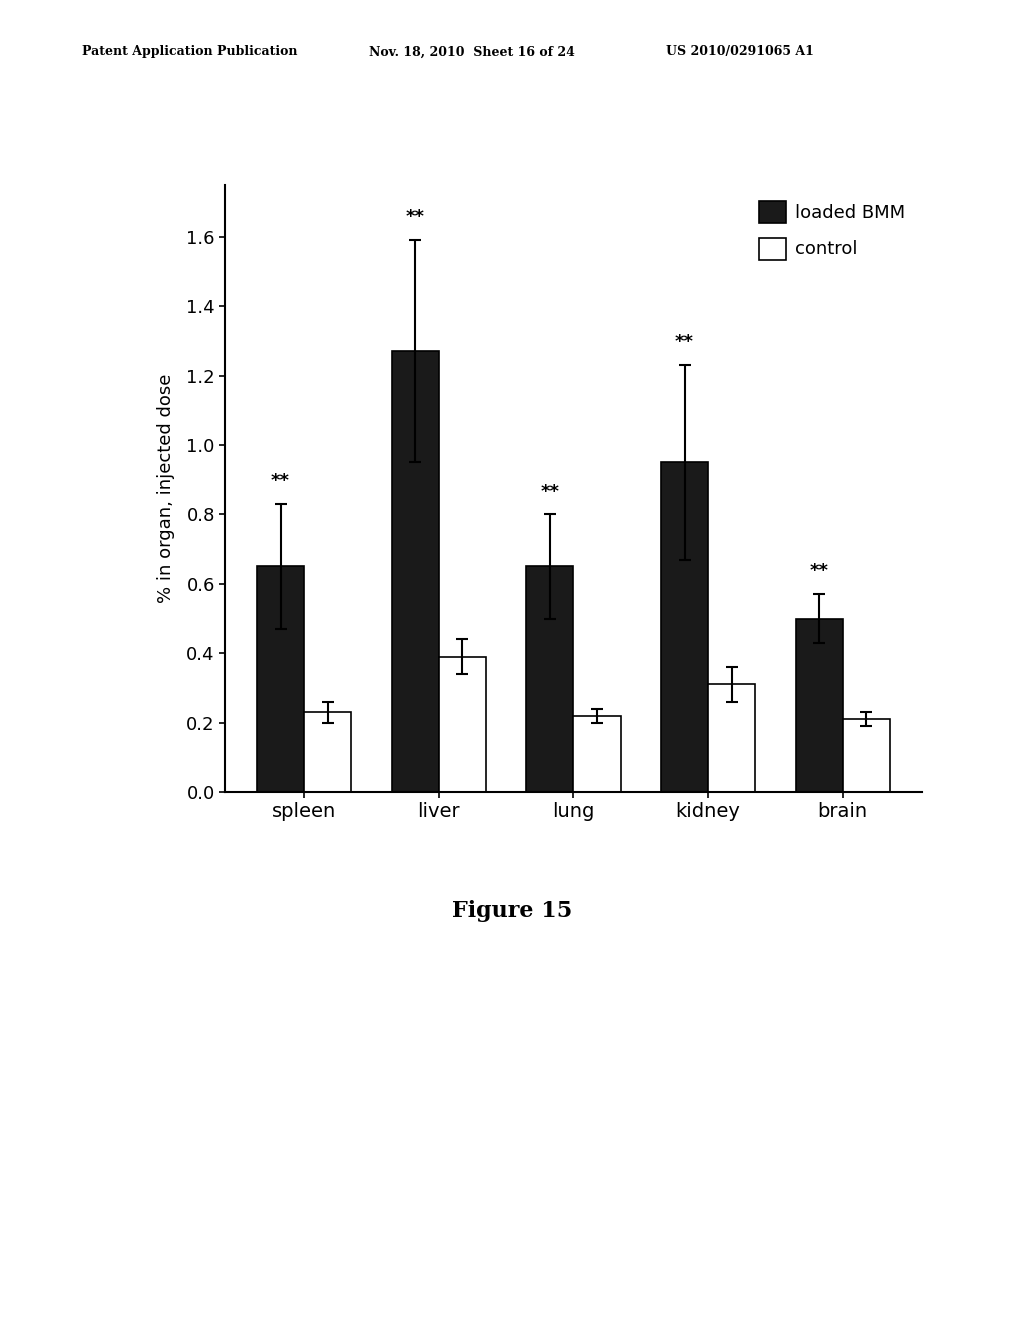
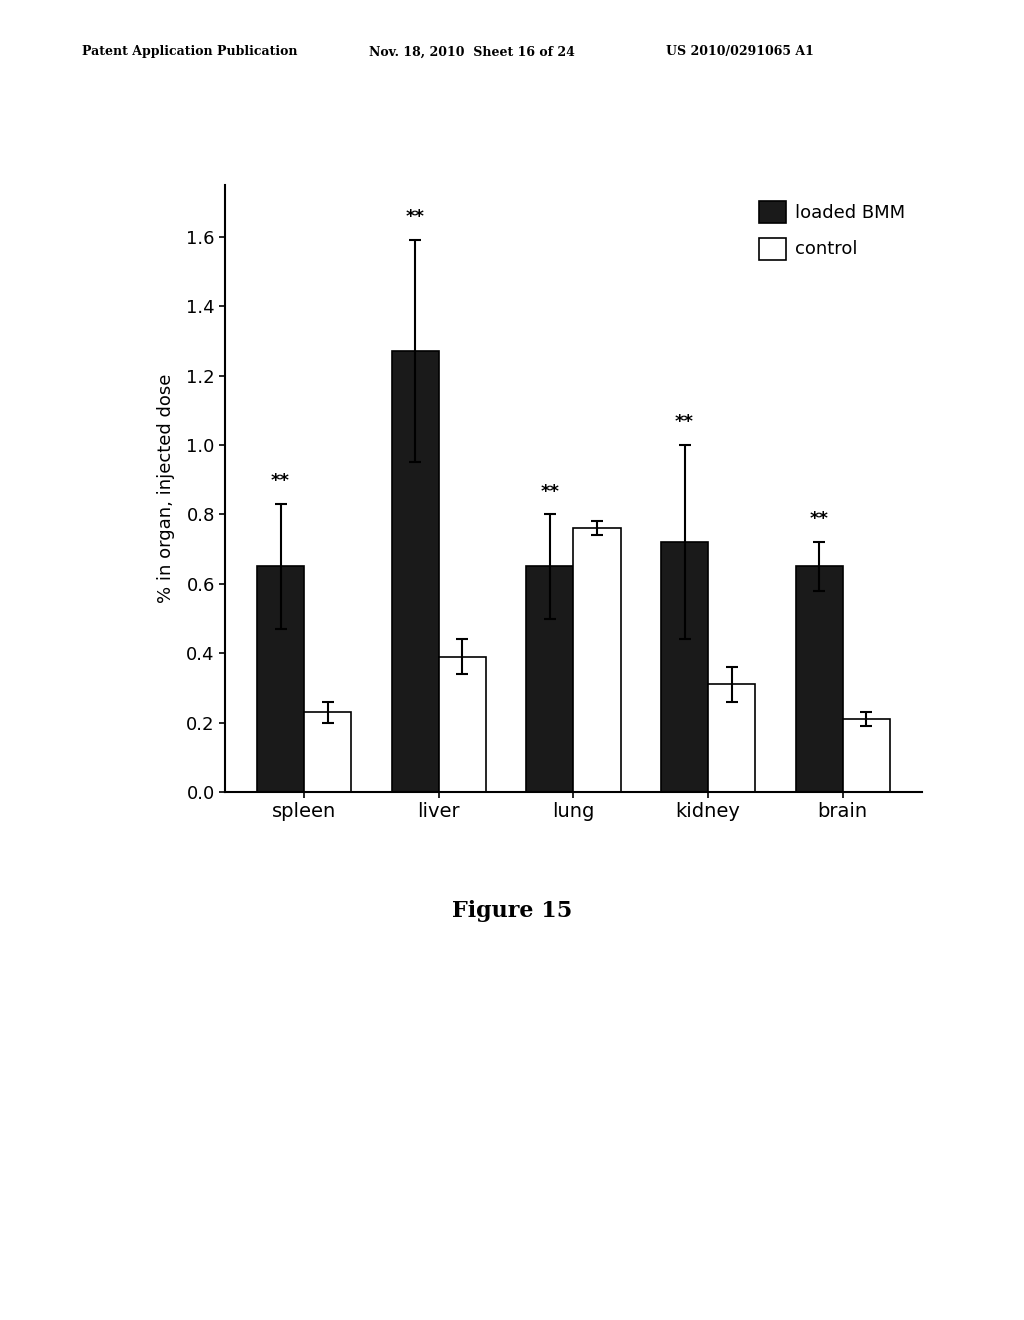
control/lung: 0.22 -> 0.76
loaded BMM/kidney: 0.95 -> 0.72
loaded BMM/brain: 0.50 -> 0.65
